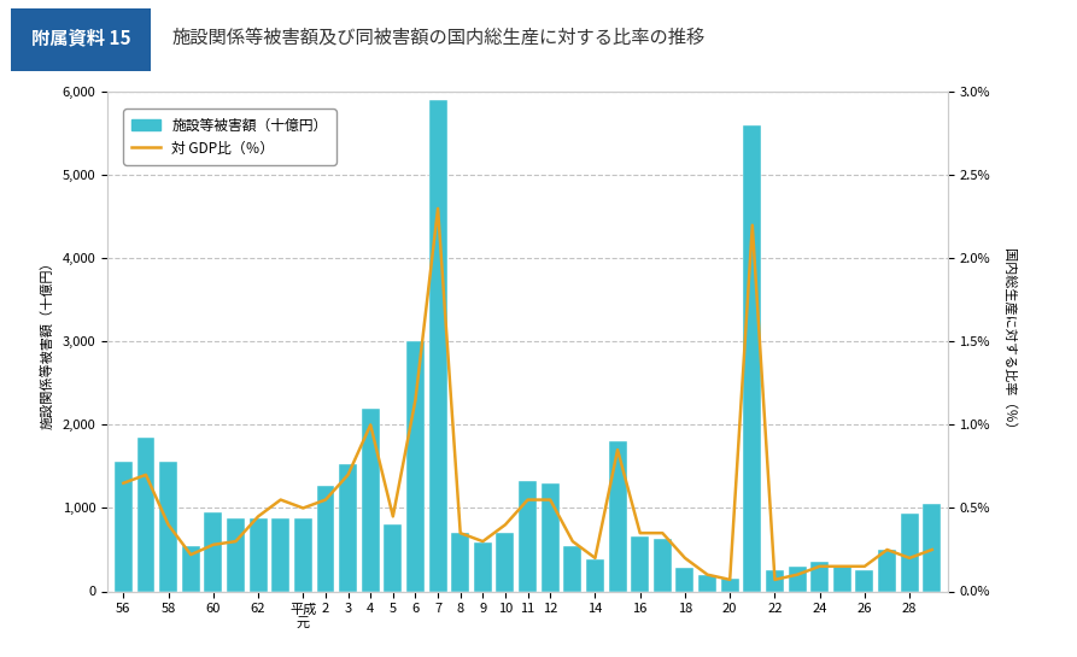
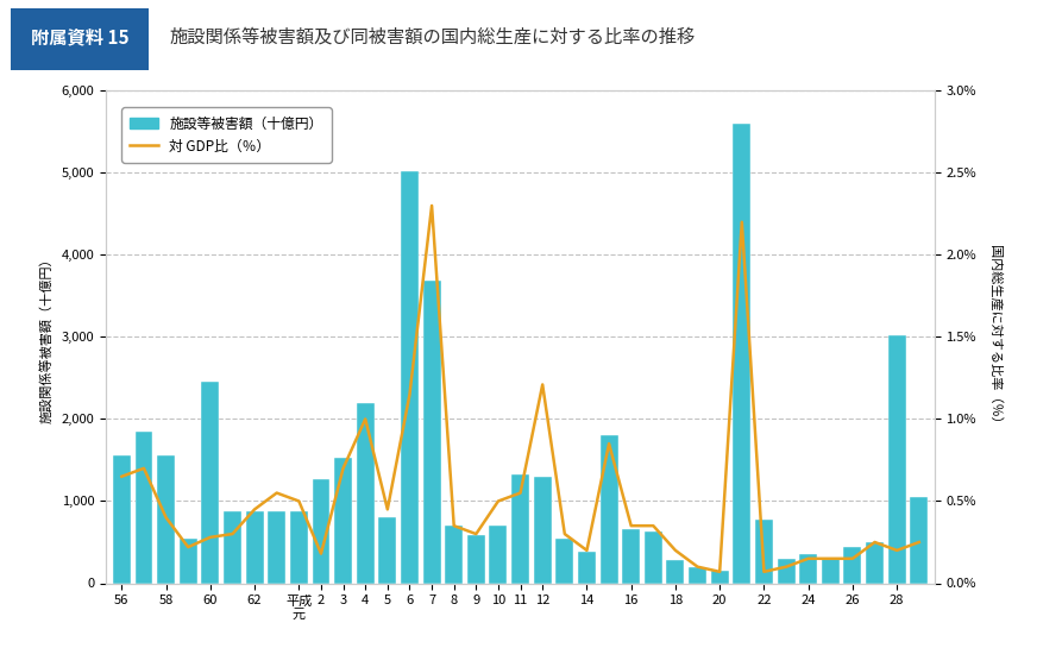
施設等被害額（十億円）/60: 950 -> 2,460
対 GDP比（％）/2: 0.55% -> 0.18%
施設等被害額（十億円）/6: 3,000 -> 5,020
施設等被害額（十億円）/7: 5,900 -> 3,680
対 GDP比（％）/10: 0.40% -> 0.50%
対 GDP比（％）/12: 0.55% -> 1.21%
施設等被害額（十億円）/22: 250 -> 780
施設等被害額（十億円）/26: 250 -> 440
施設等被害額（十億円）/28: 930 -> 3,020
